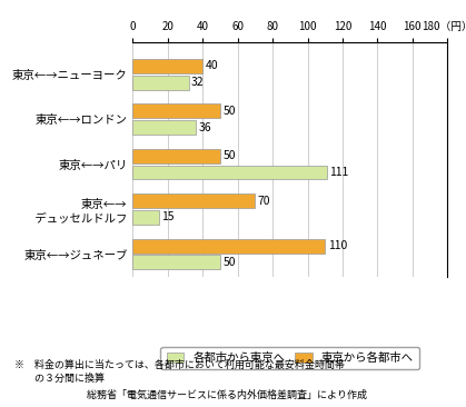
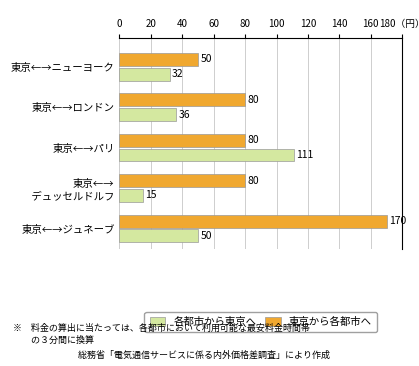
東京から各都市へ/東京←→ニューヨーク: 40 -> 50
東京から各都市へ/東京←→ロンドン: 50 -> 80
東京から各都市へ/東京←→パリ: 50 -> 80
東京から各都市へ/東京←→ デュッセルドルフ: 70 -> 80
東京から各都市へ/東京←→ジュネーブ: 110 -> 170
